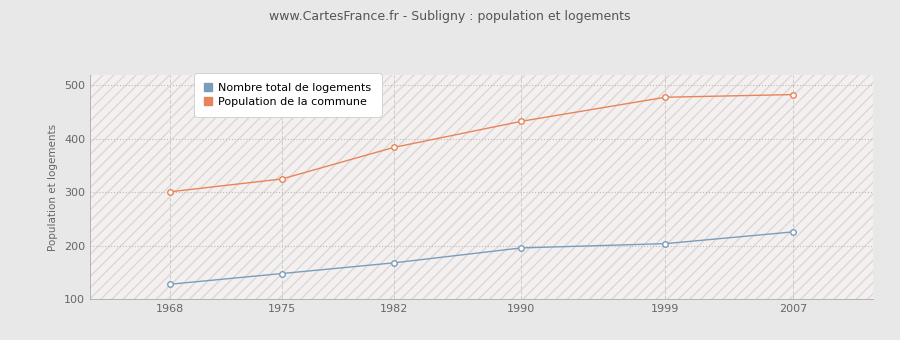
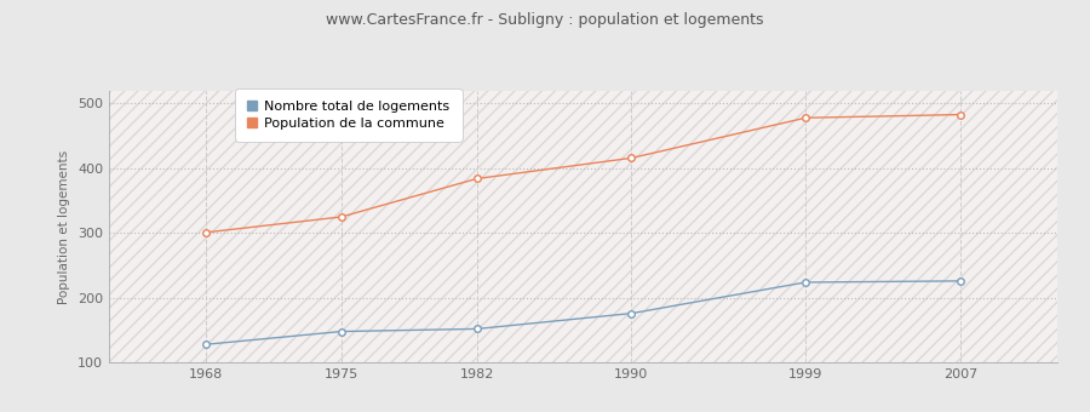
Nombre total de logements/1982: 168 -> 152
Nombre total de logements/1990: 196 -> 176
Population de la commune/1990: 433 -> 416
Nombre total de logements/1999: 204 -> 224
